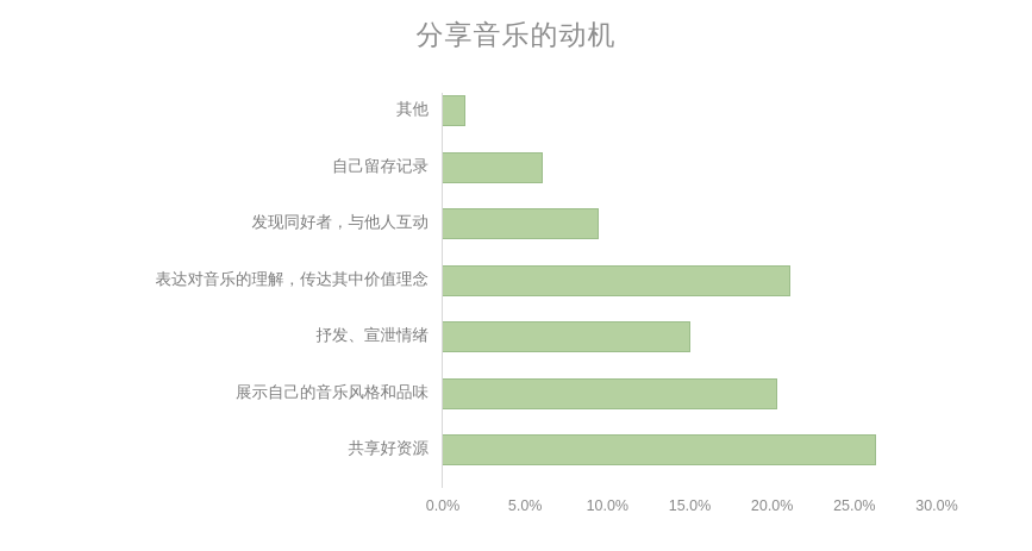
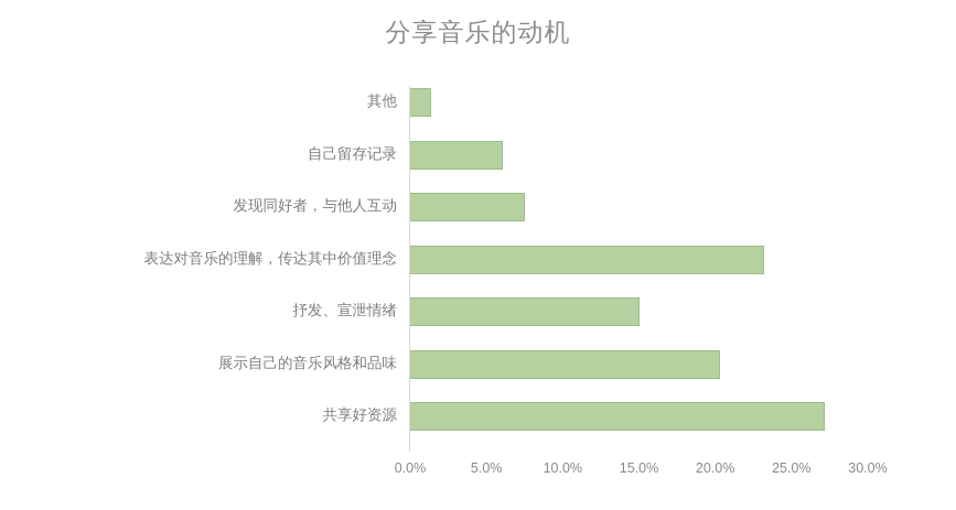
发现同好者，与他人互动: 9.5% -> 7.5%
表达对音乐的理解，传达其中价值理念: 21.1% -> 23.2%
共享好资源: 26.3% -> 27.2%
